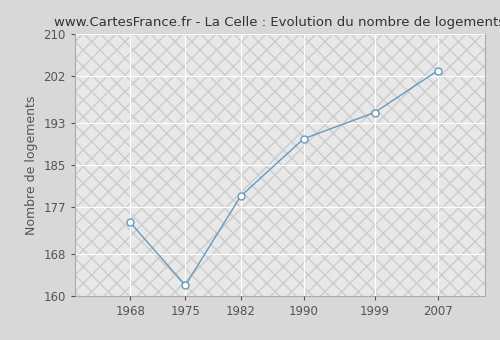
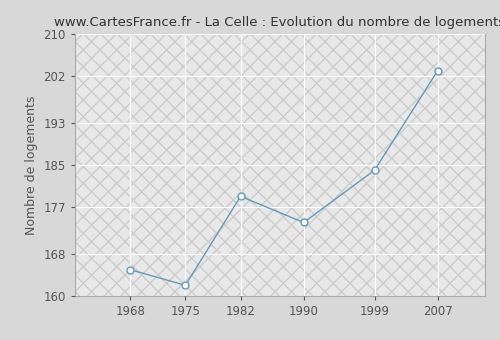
1968: 174 -> 165
1990: 190 -> 174
1999: 195 -> 184
